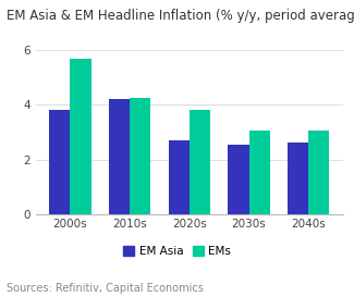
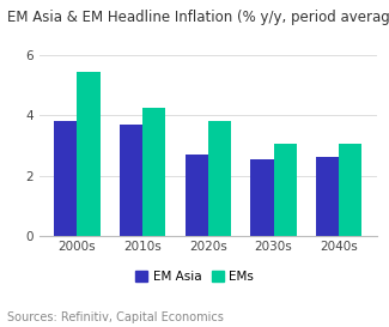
EMs/2000s: 5.70 -> 5.45
EM Asia/2010s: 4.20 -> 3.70
